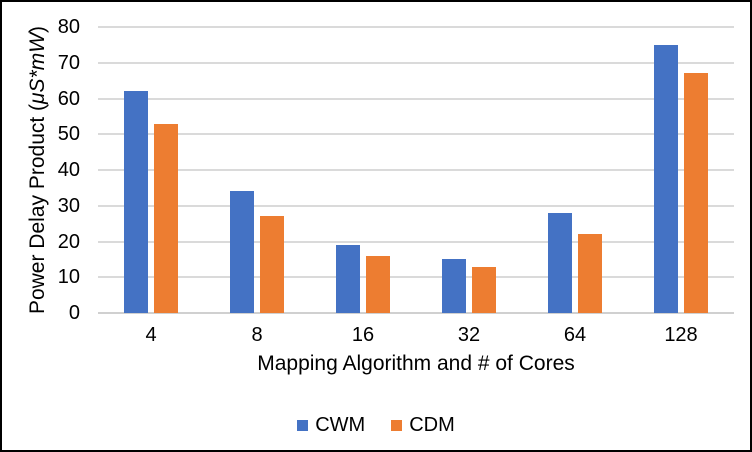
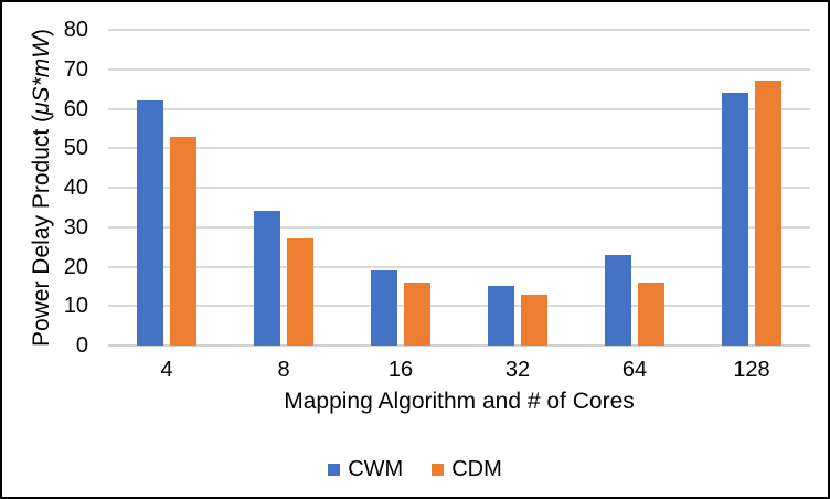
CWM/64: 28 -> 23
CDM/64: 22 -> 16
CWM/128: 75 -> 64
